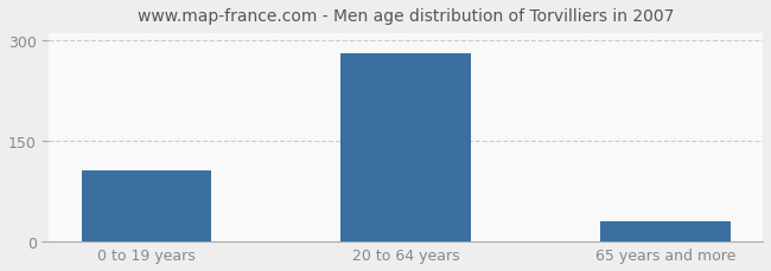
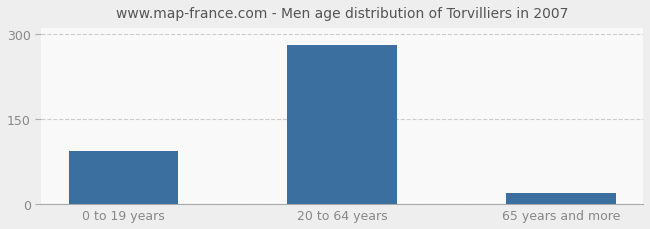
0 to 19 years: 106 -> 94
65 years and more: 30 -> 20
